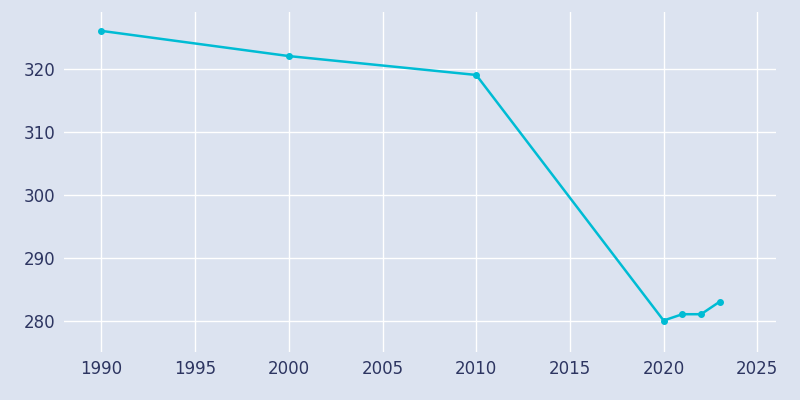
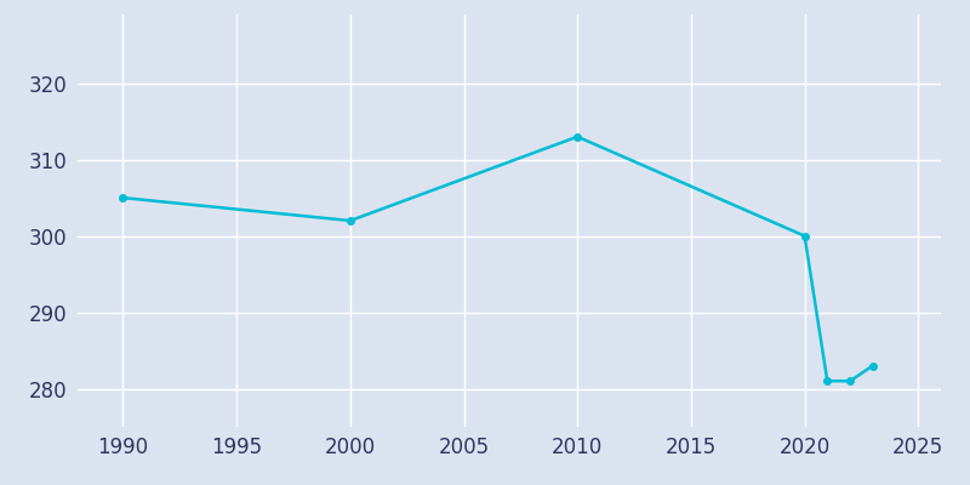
1990: 326 -> 305
2000: 322 -> 302
2010: 319 -> 313
2020: 280 -> 300
